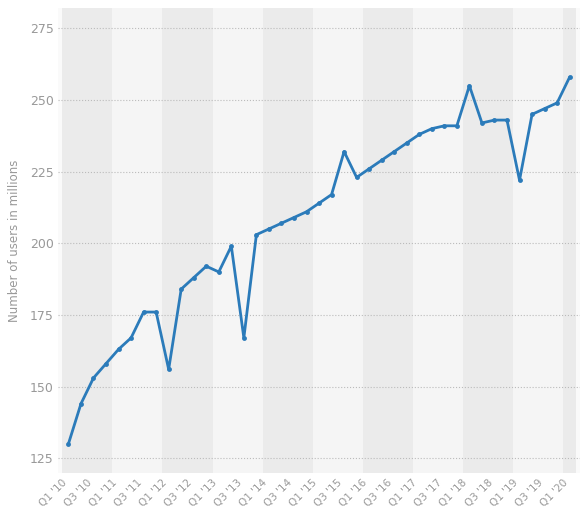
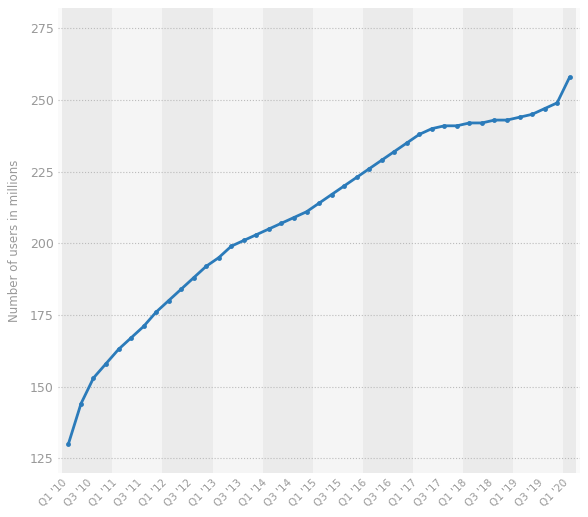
Q3 '11: 176 -> 171
Q1 '12: 156 -> 180
Q1 '13: 190 -> 195
Q3 '13: 167 -> 201
Q3 '15: 232 -> 220
Q1 '18: 255 -> 242
Q1 '19: 222 -> 244
